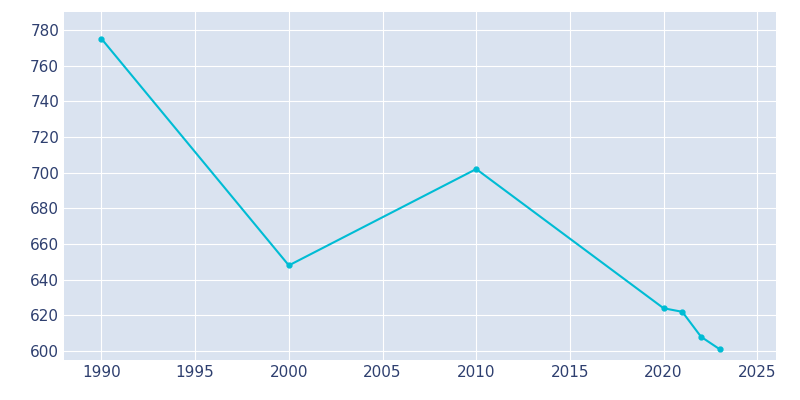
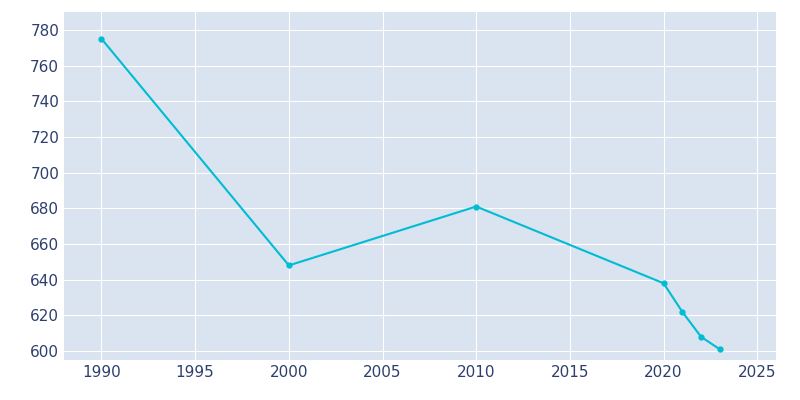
2010: 702 -> 681
2020: 624 -> 638
